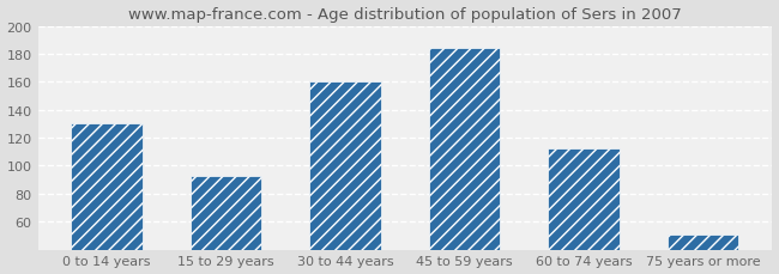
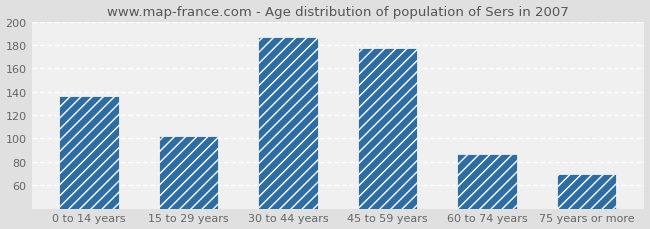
0 to 14 years: 130 -> 136
15 to 29 years: 93 -> 102
30 to 44 years: 160 -> 187
45 to 59 years: 184 -> 177
60 to 74 years: 112 -> 87
75 years or more: 51 -> 70
